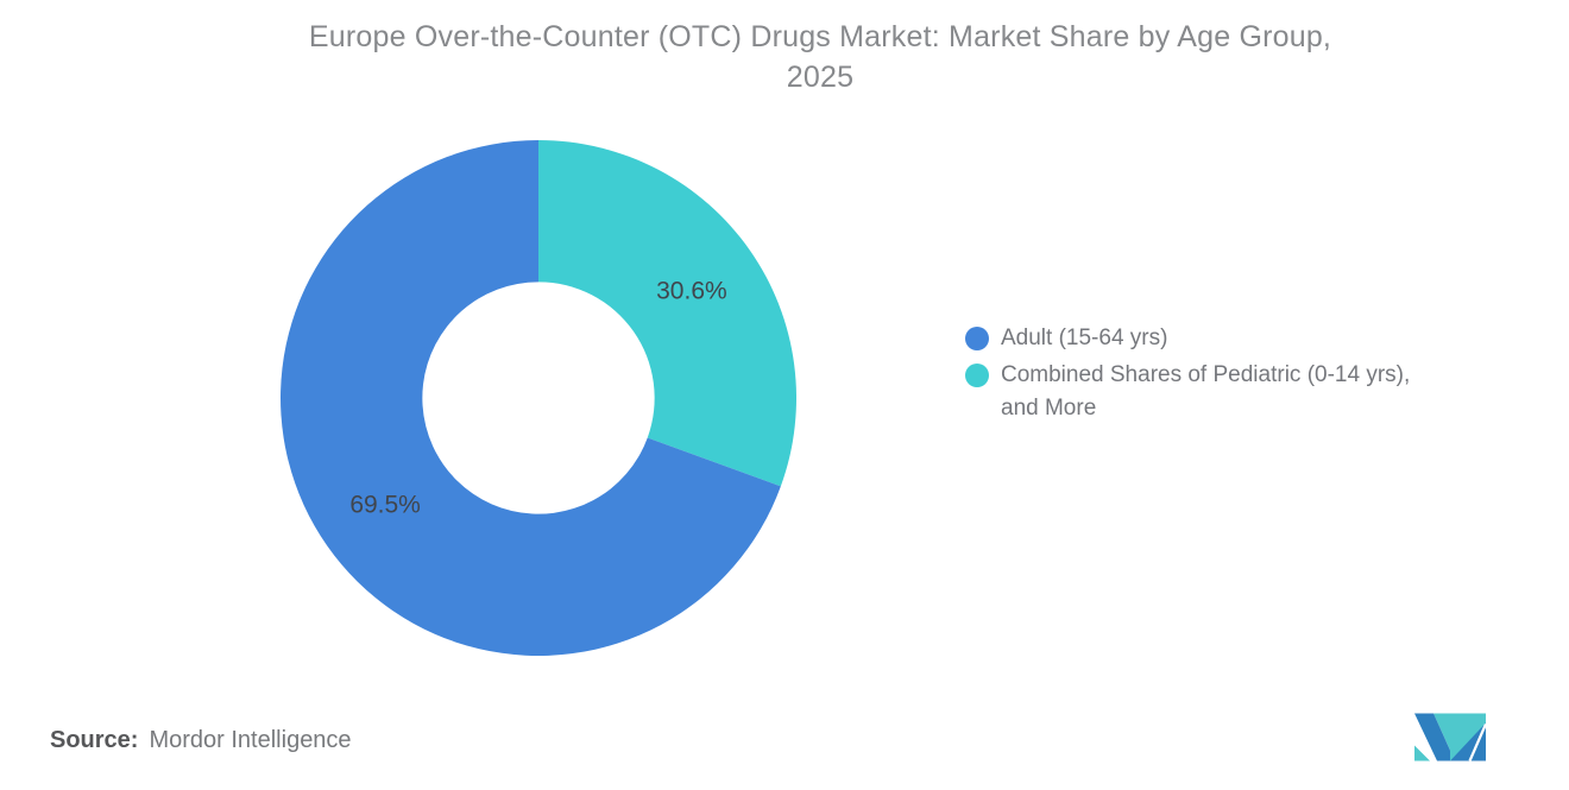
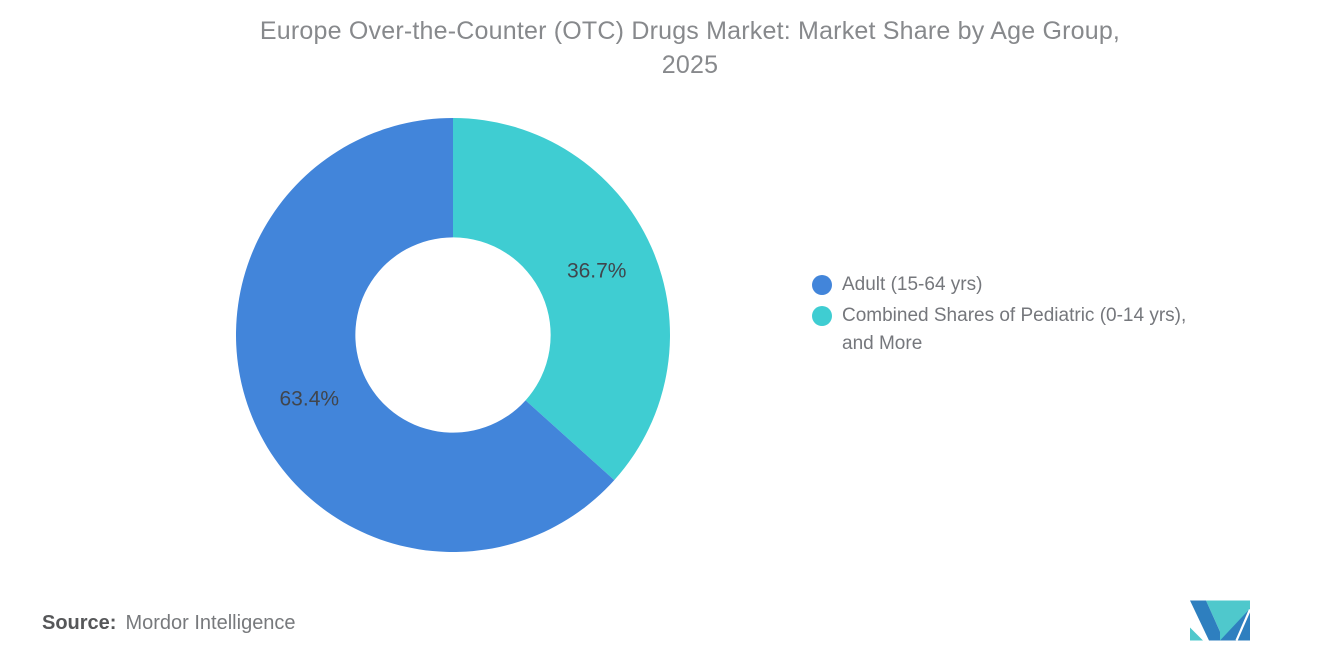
Adult (15-64 yrs): 69.5% -> 63.4%
Combined Shares of Pediatric (0-14 yrs), and More: 30.6% -> 36.7%
